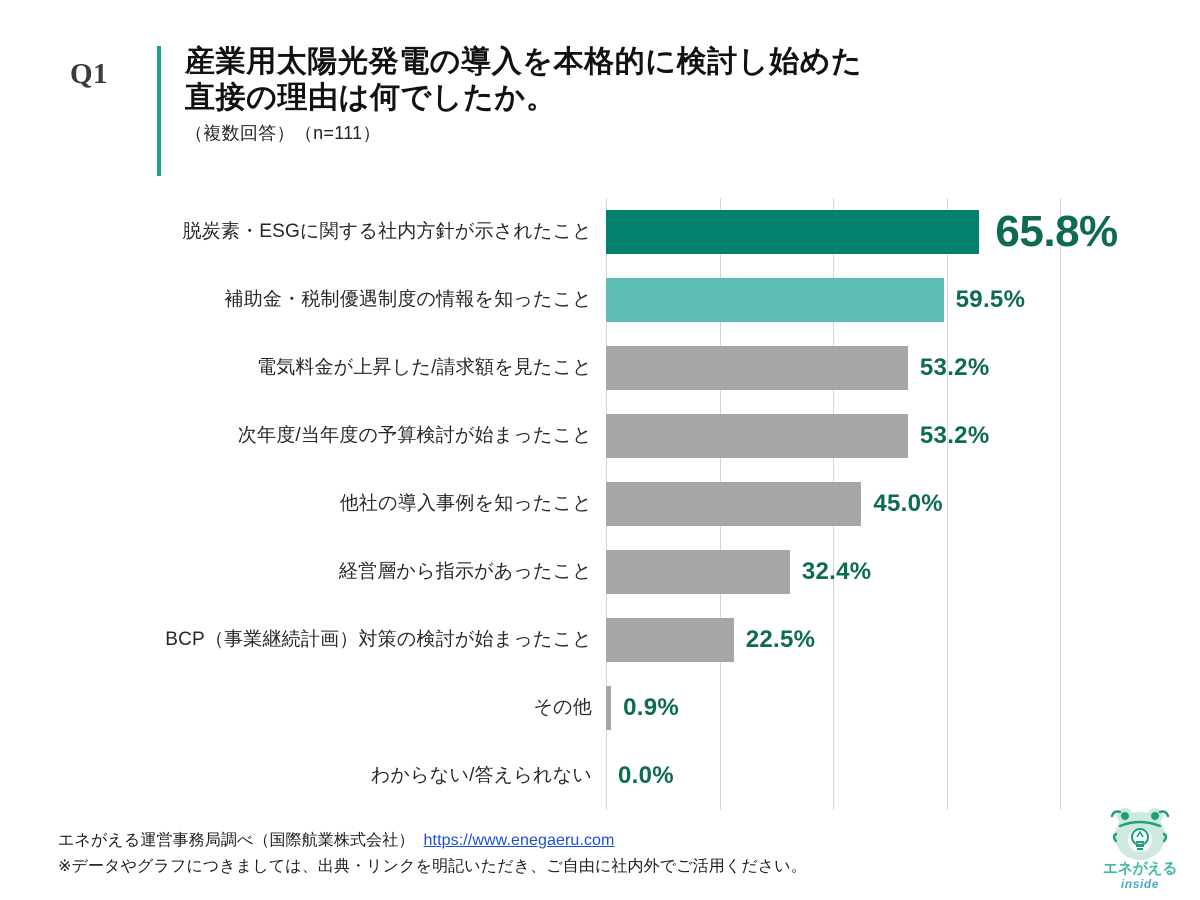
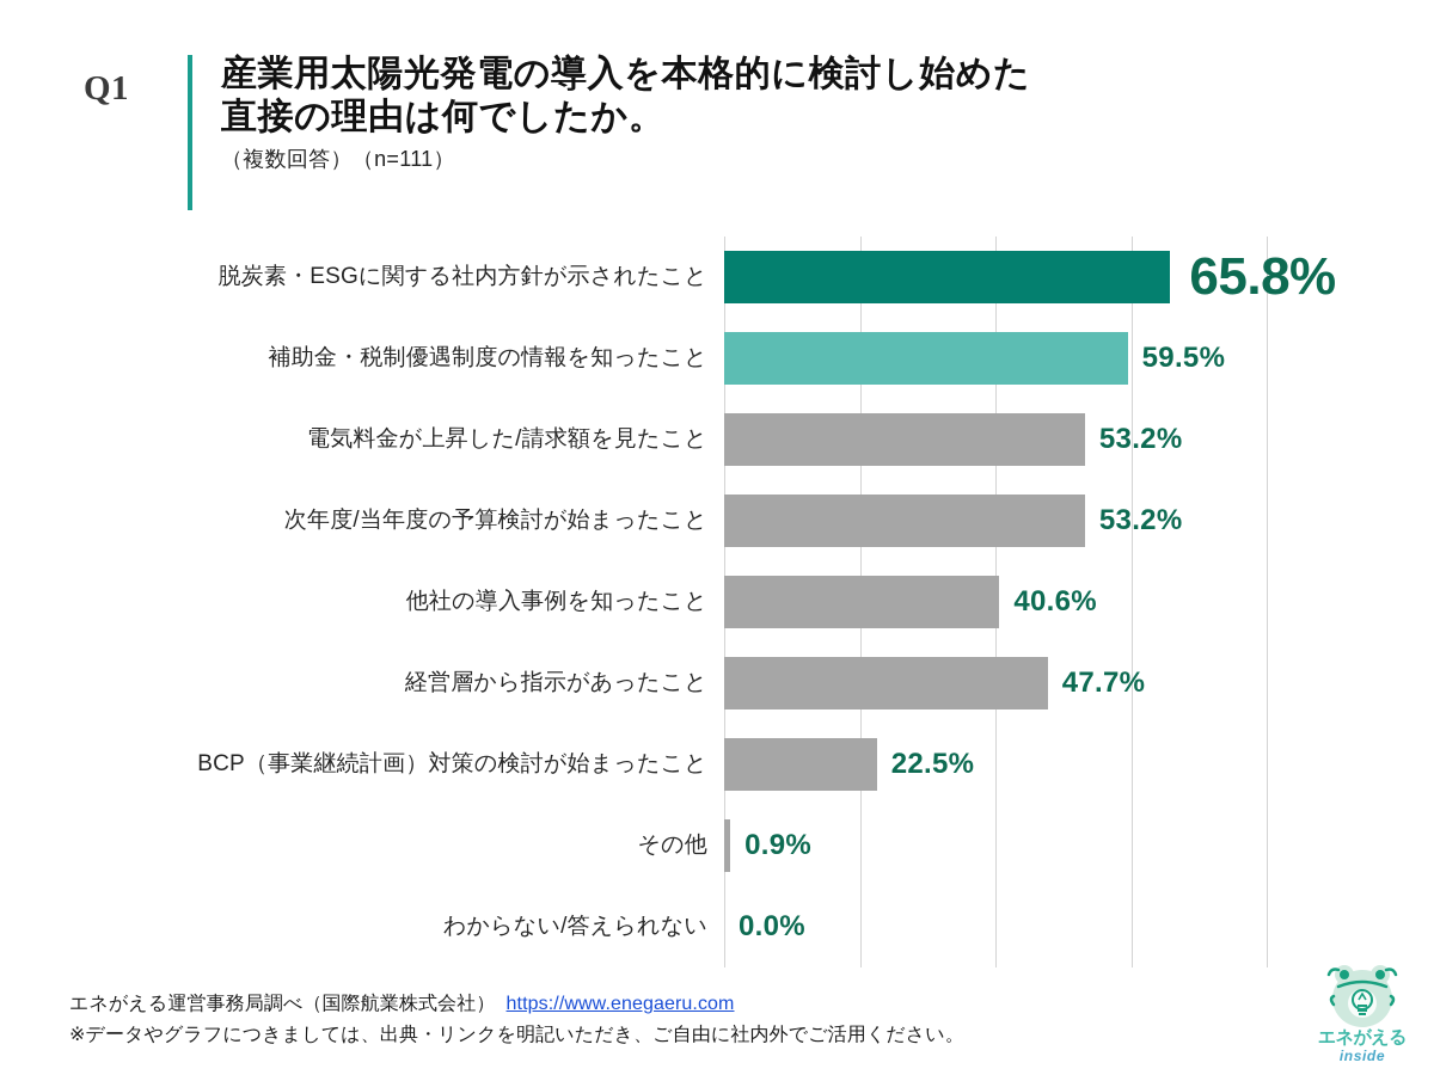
他社の導入事例を知ったこと: 45.0% -> 40.6%
経営層から指示があったこと: 32.4% -> 47.7%
